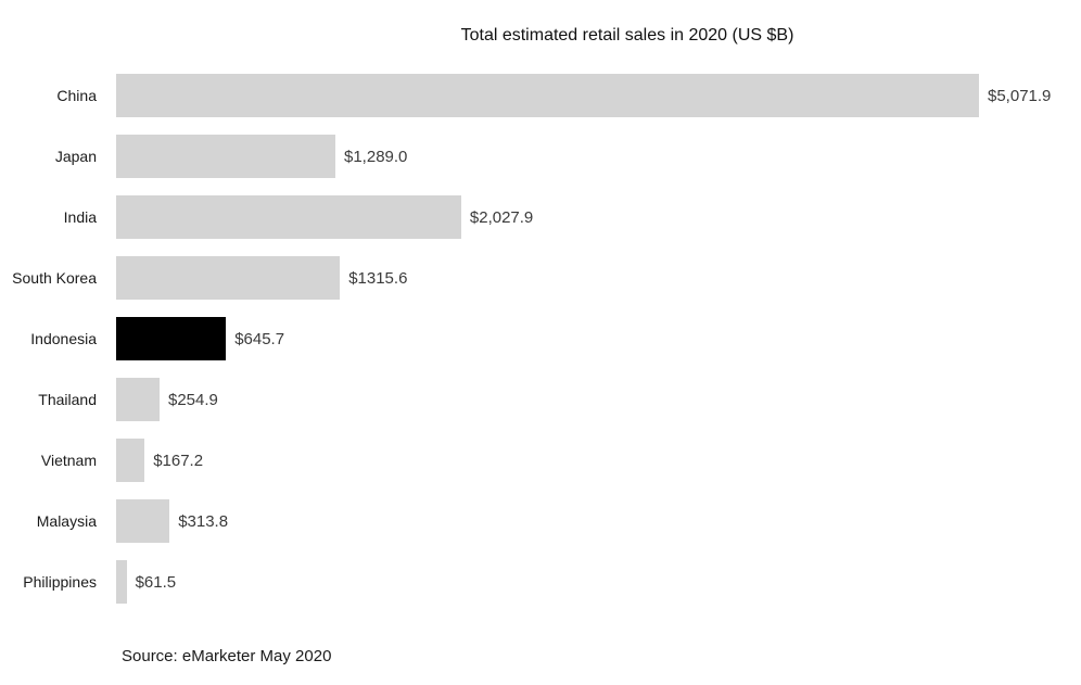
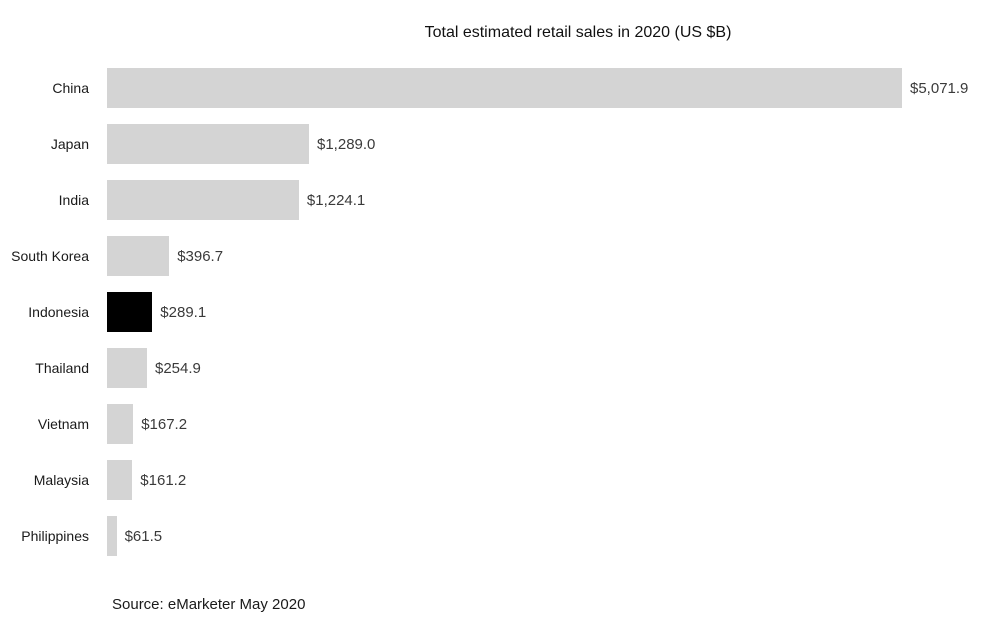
India: $2,027.9 -> $1,224.1
South Korea: $1315.6 -> $396.7
Indonesia: $645.7 -> $289.1
Malaysia: $313.8 -> $161.2
